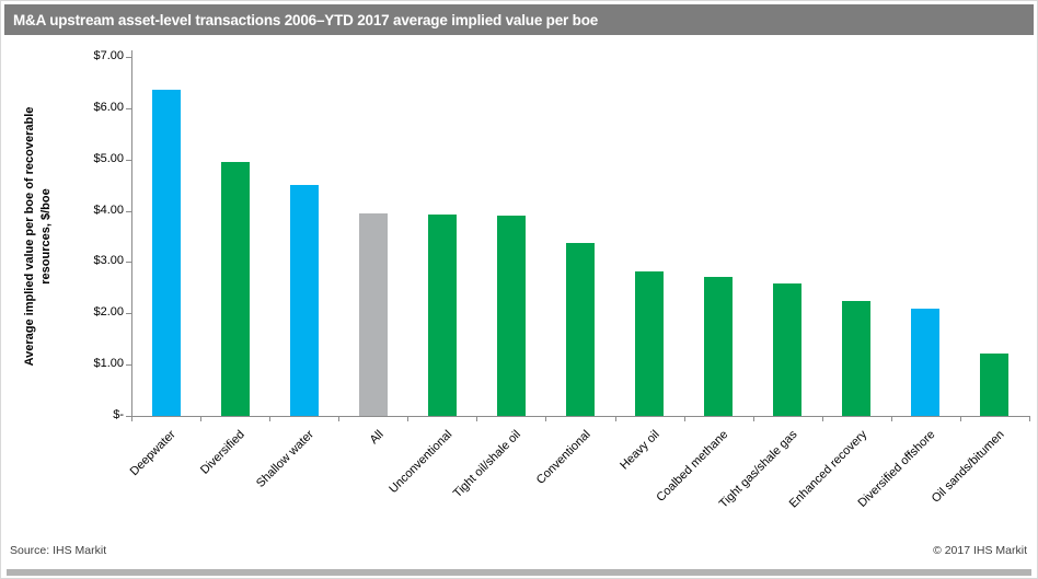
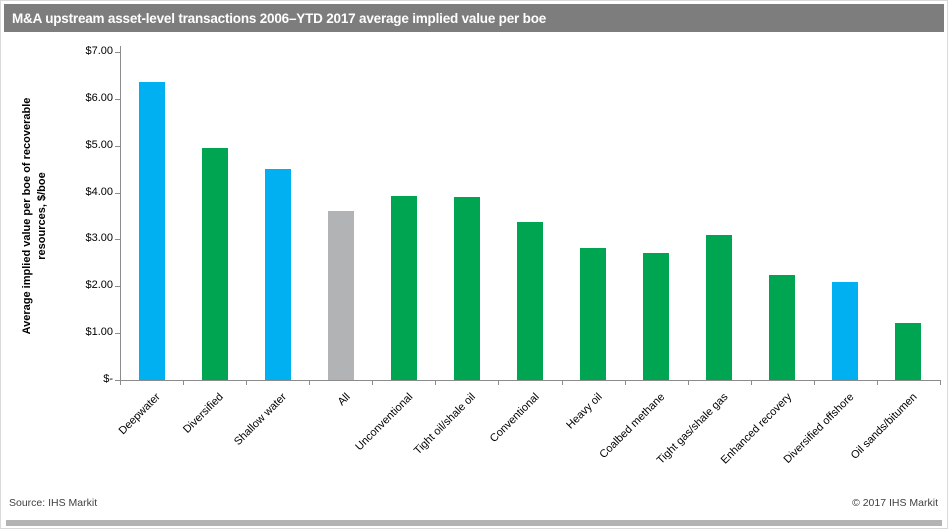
All: $4.0 -> $3.6
Tight gas/shale gas: $2.6 -> $3.1
